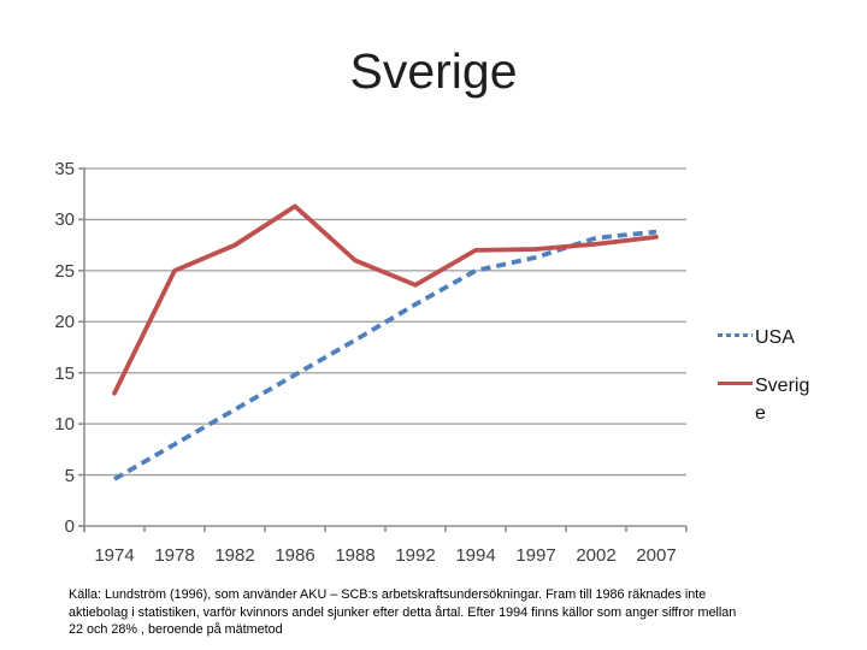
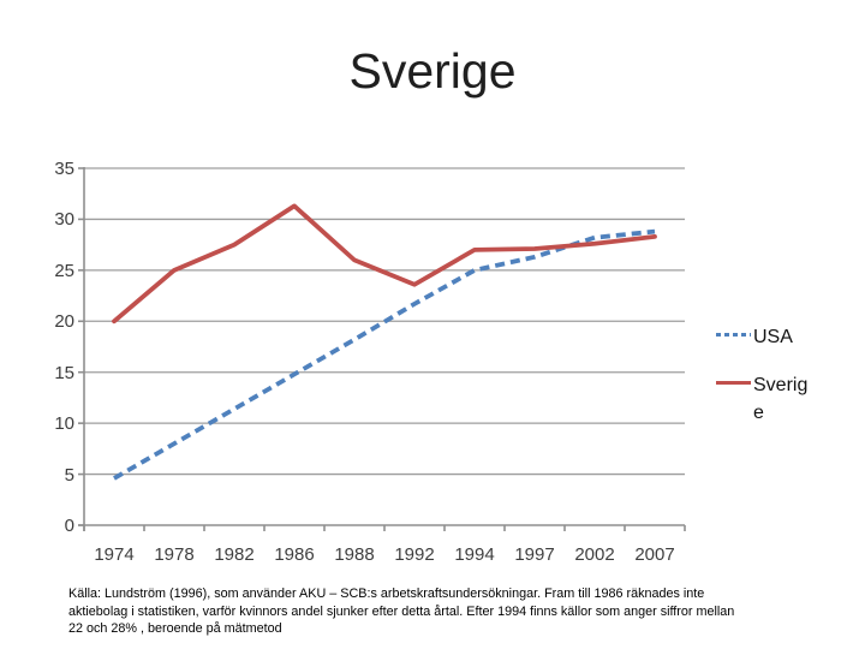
Sverige/1974: 13 -> 20
